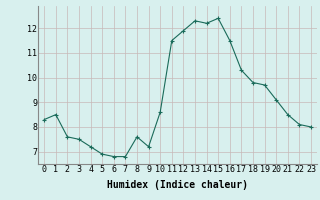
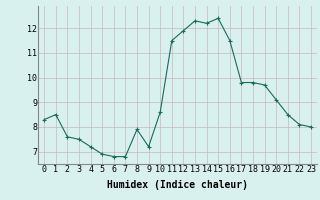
8: 7.6 -> 7.9
17: 10.3 -> 9.8
